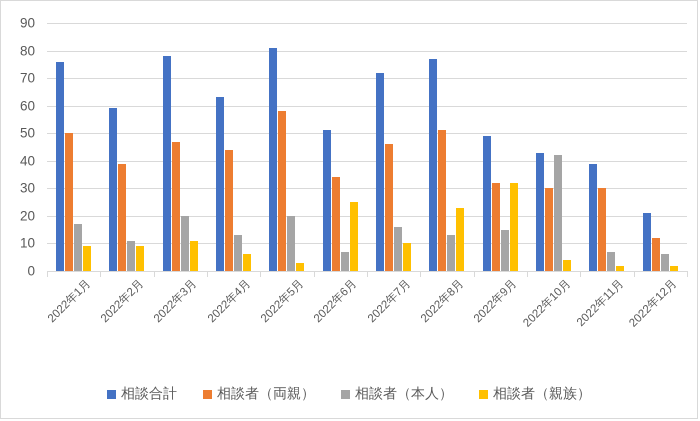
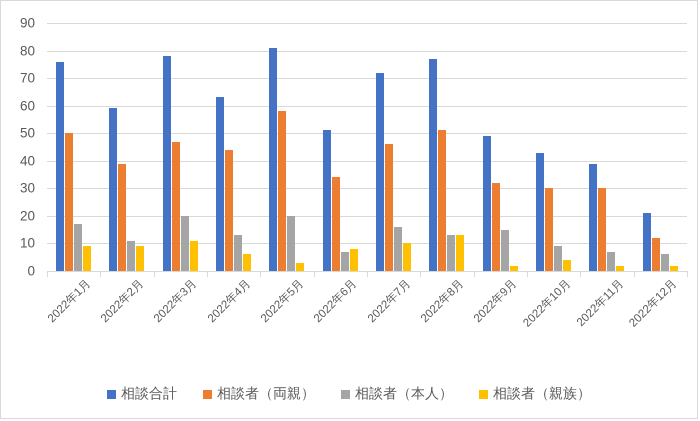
相談者（親族）/2022年6月: 25 -> 8
相談者（親族）/2022年8月: 23 -> 13
相談者（親族）/2022年9月: 32 -> 2
相談者（本人）/2022年10月: 42 -> 9
